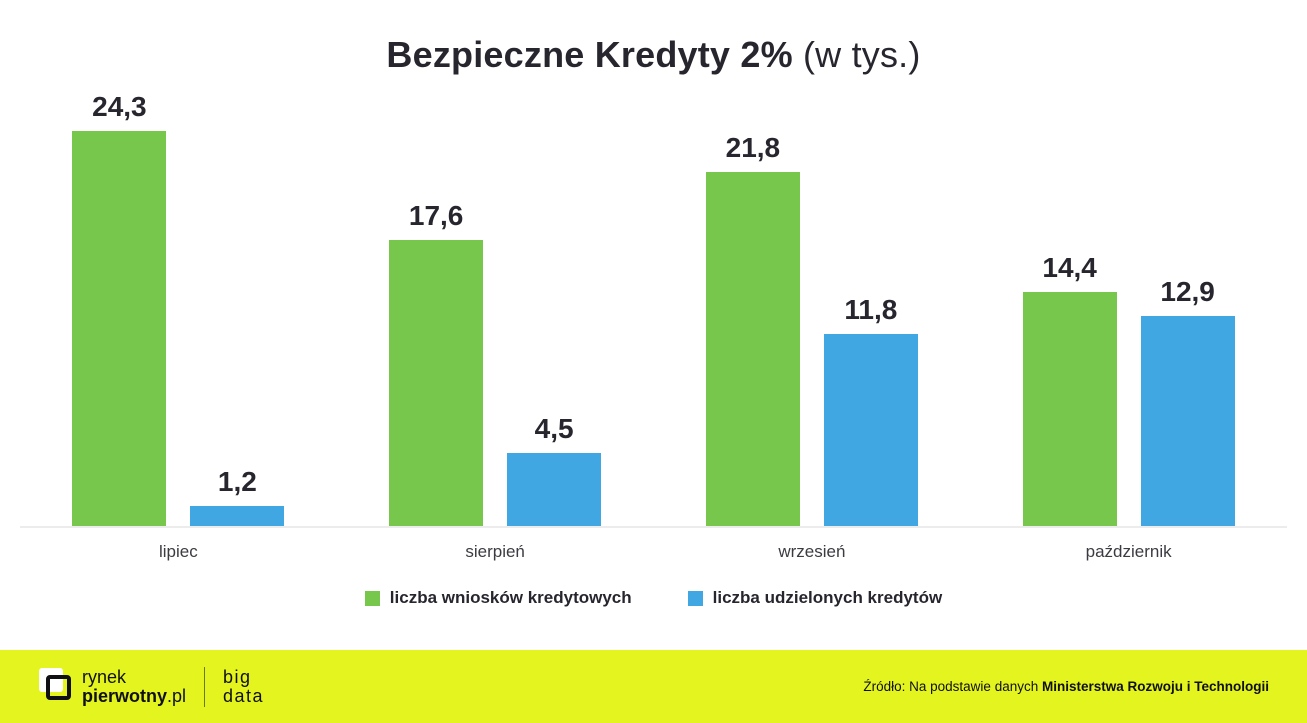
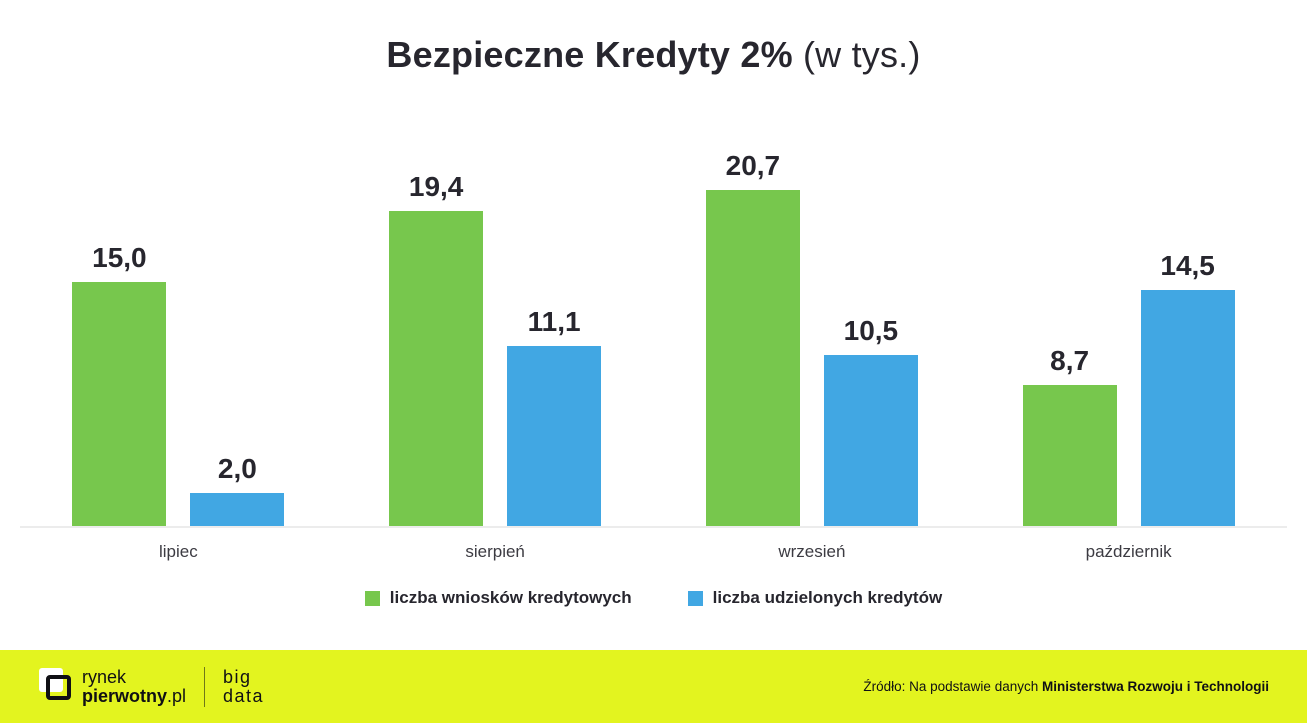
liczba wniosków kredytowych/lipiec: 24,3 -> 15,0
liczba udzielonych kredytów/lipiec: 1,2 -> 2,0
liczba wniosków kredytowych/sierpień: 17,6 -> 19,4
liczba udzielonych kredytów/sierpień: 4,5 -> 11,1
liczba wniosków kredytowych/wrzesień: 21,8 -> 20,7
liczba udzielonych kredytów/wrzesień: 11,8 -> 10,5
liczba wniosków kredytowych/październik: 14,4 -> 8,7
liczba udzielonych kredytów/październik: 12,9 -> 14,5
